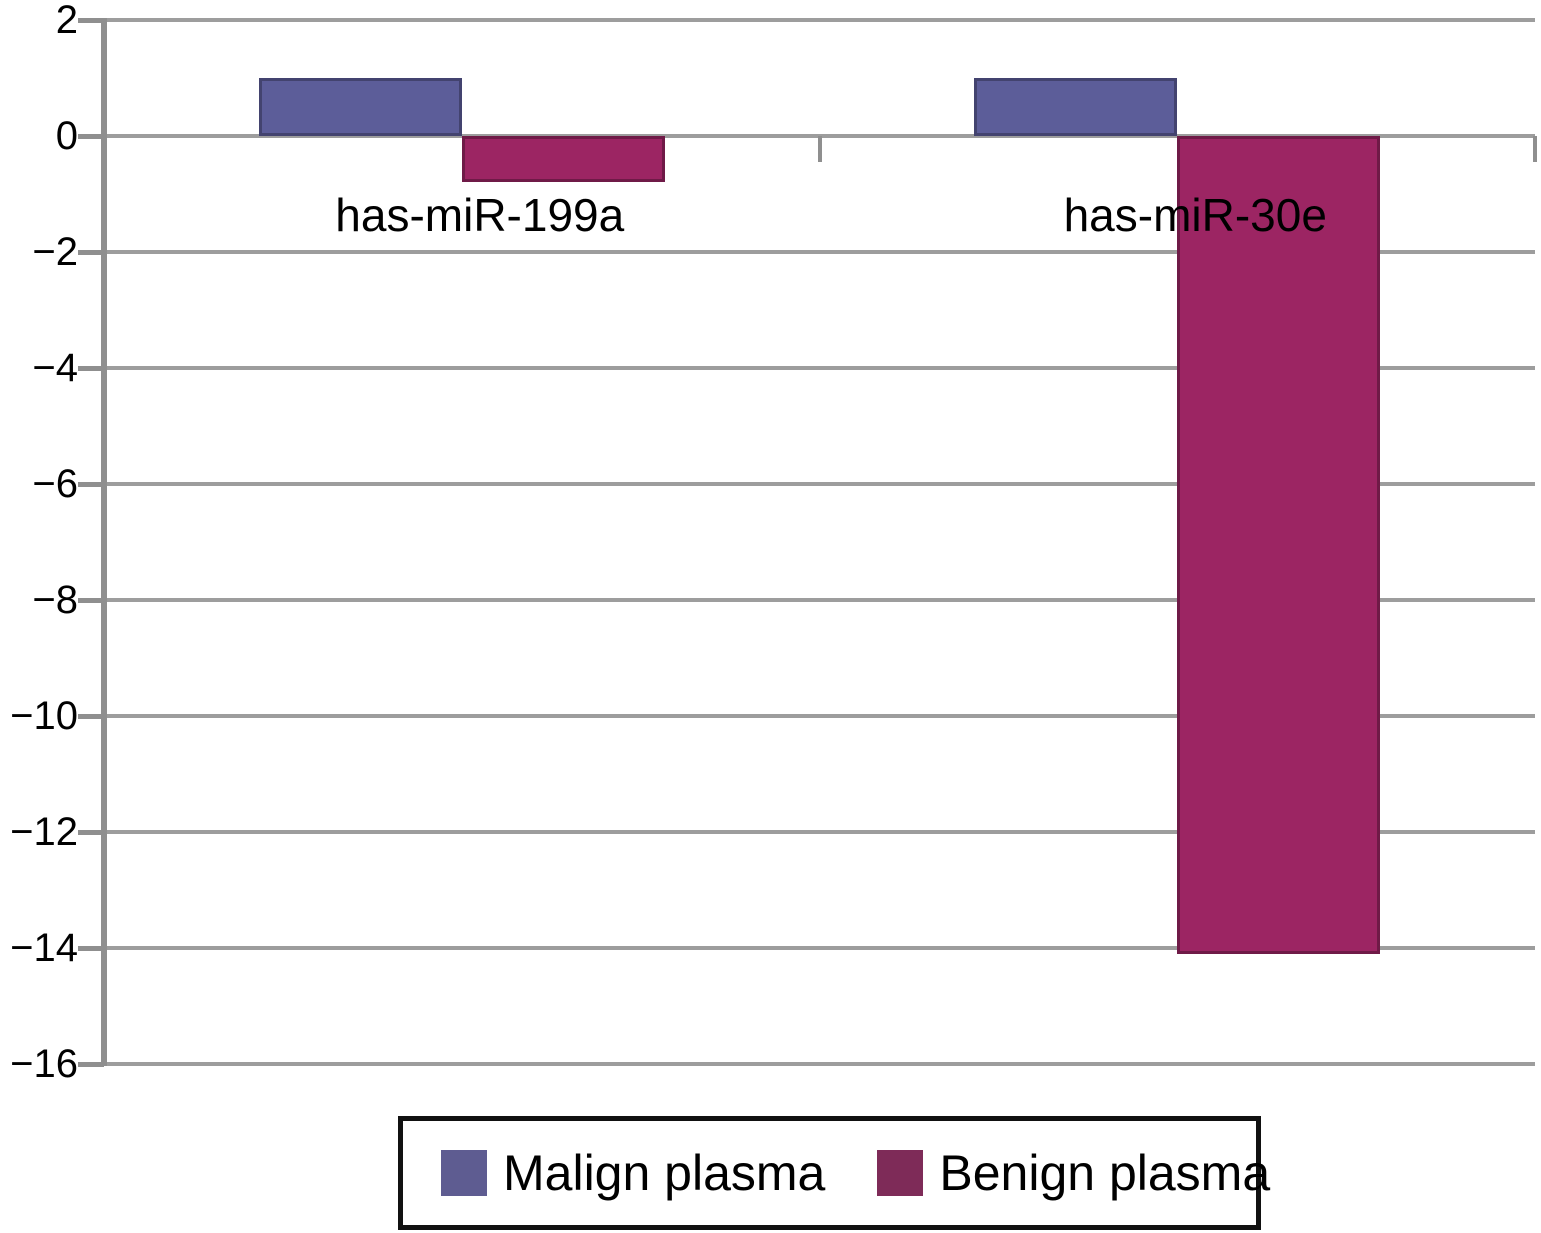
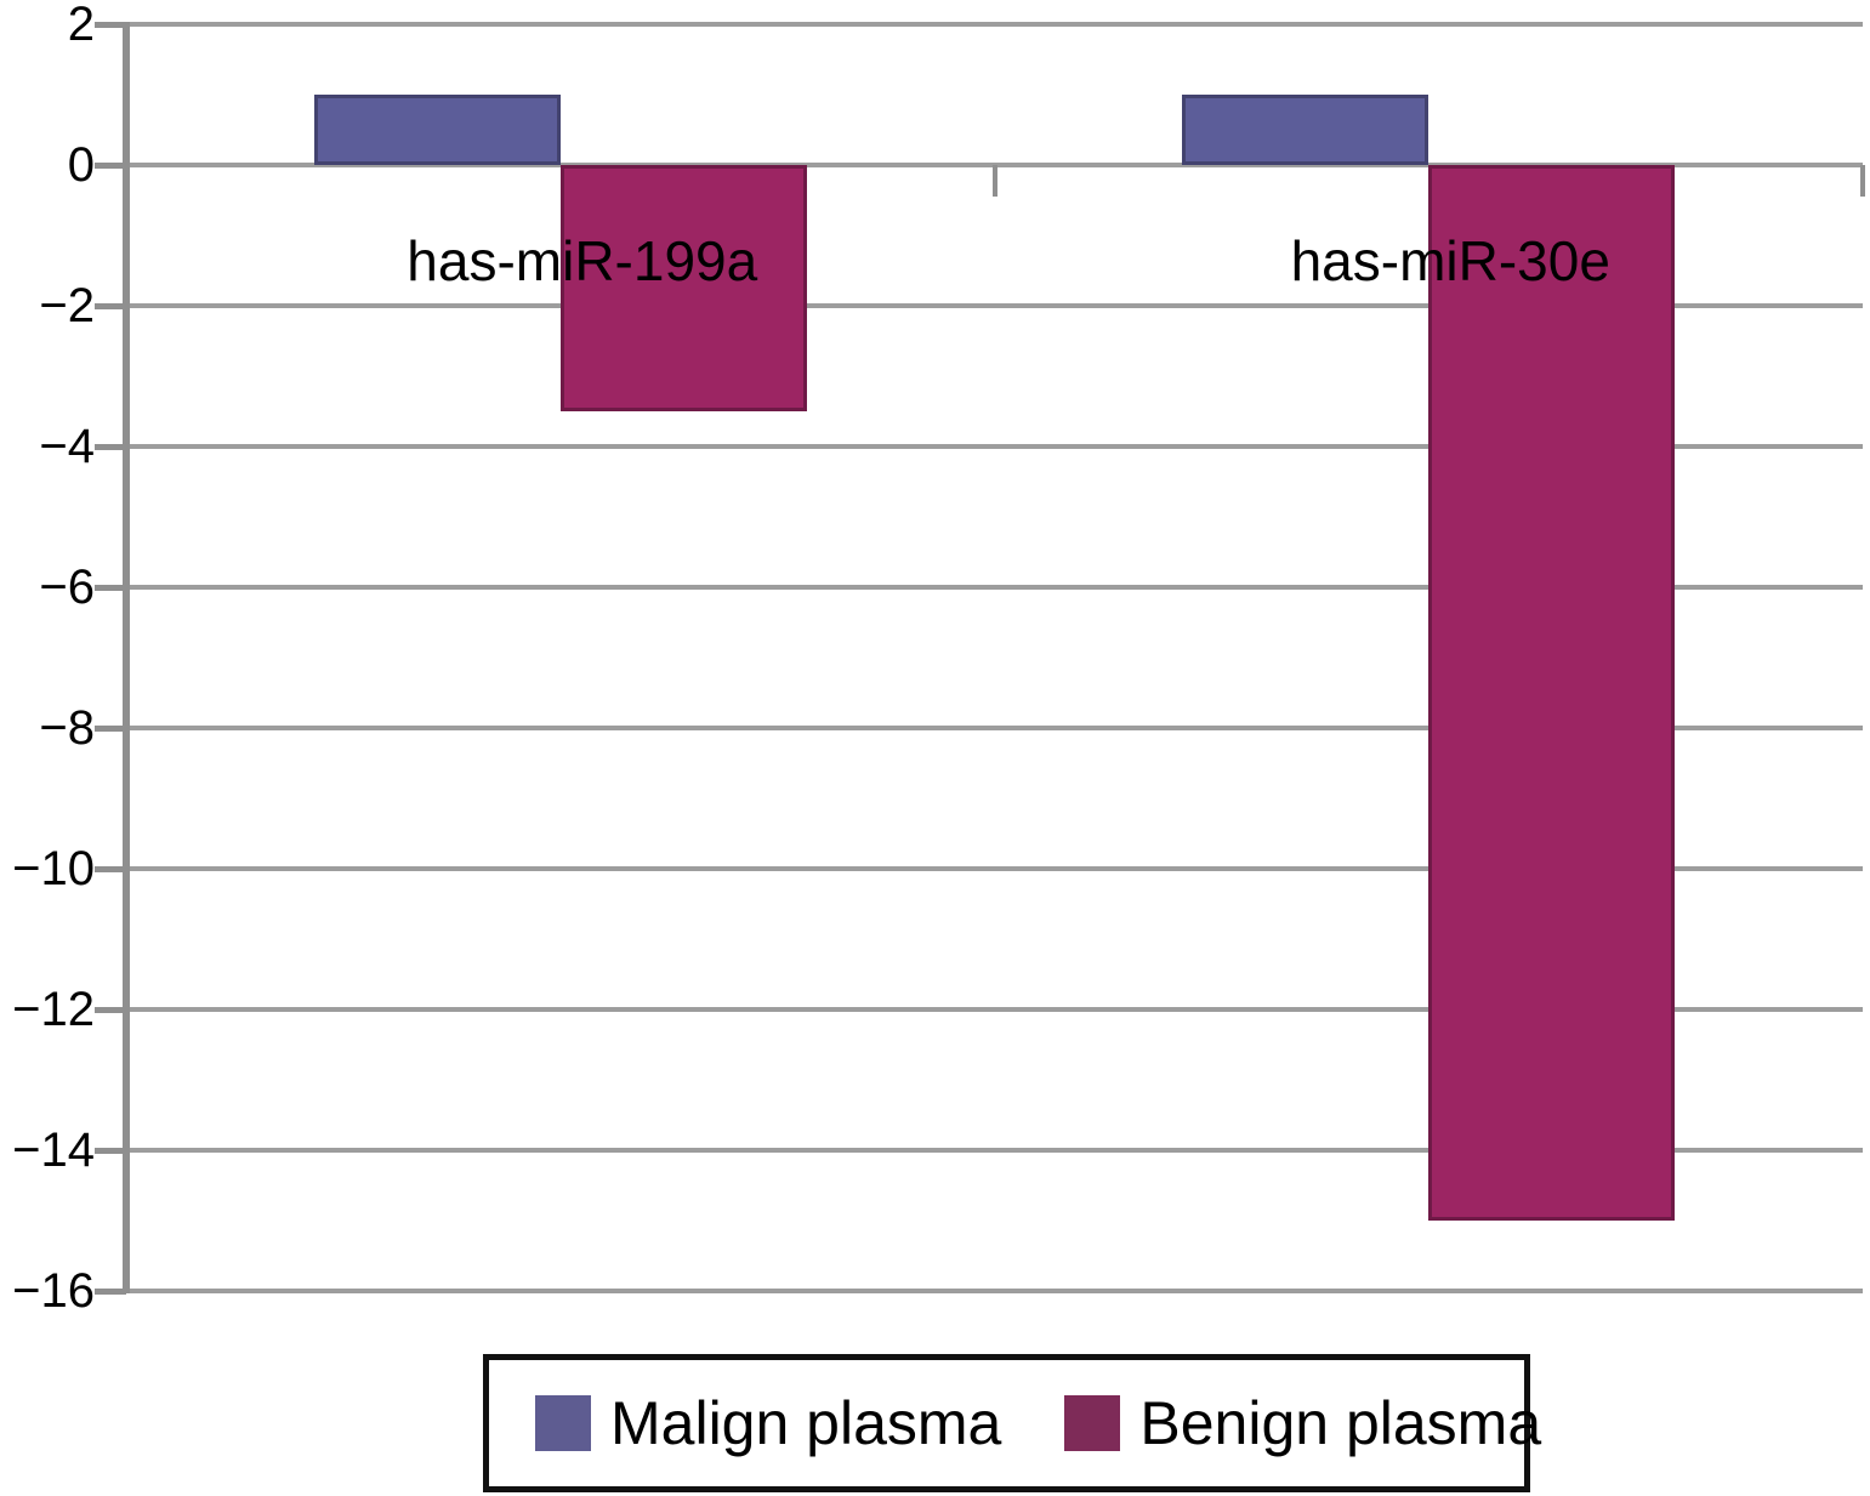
Benign plasma/has-miR-199a: -0.8 -> -3.5
Benign plasma/has-miR-30e: -14.1 -> -15.0
